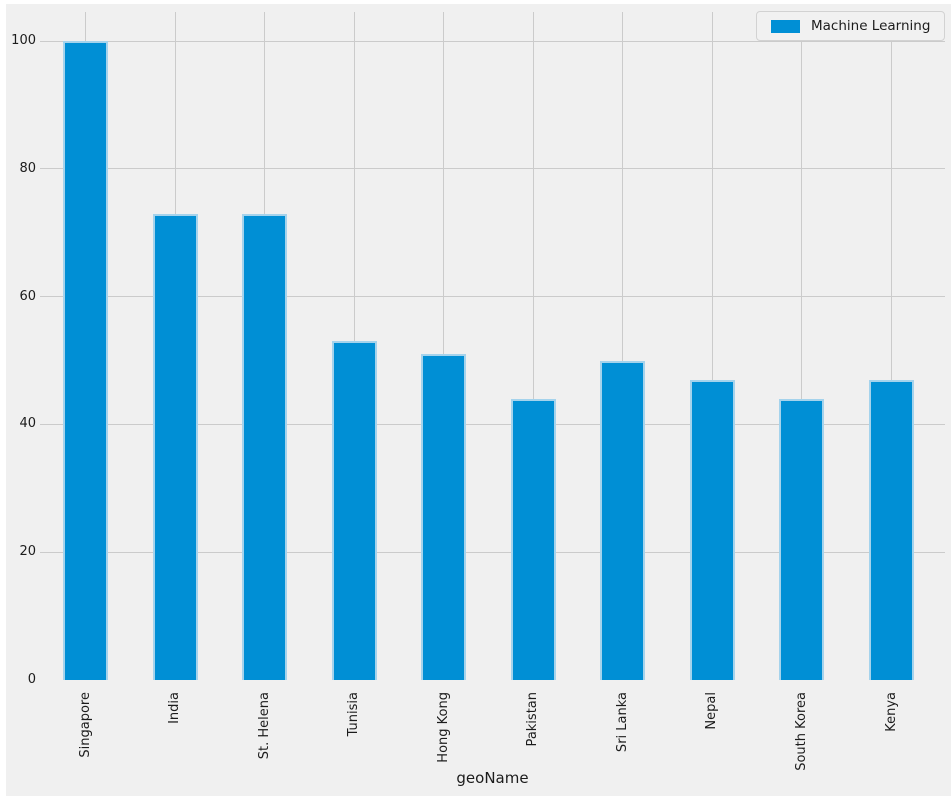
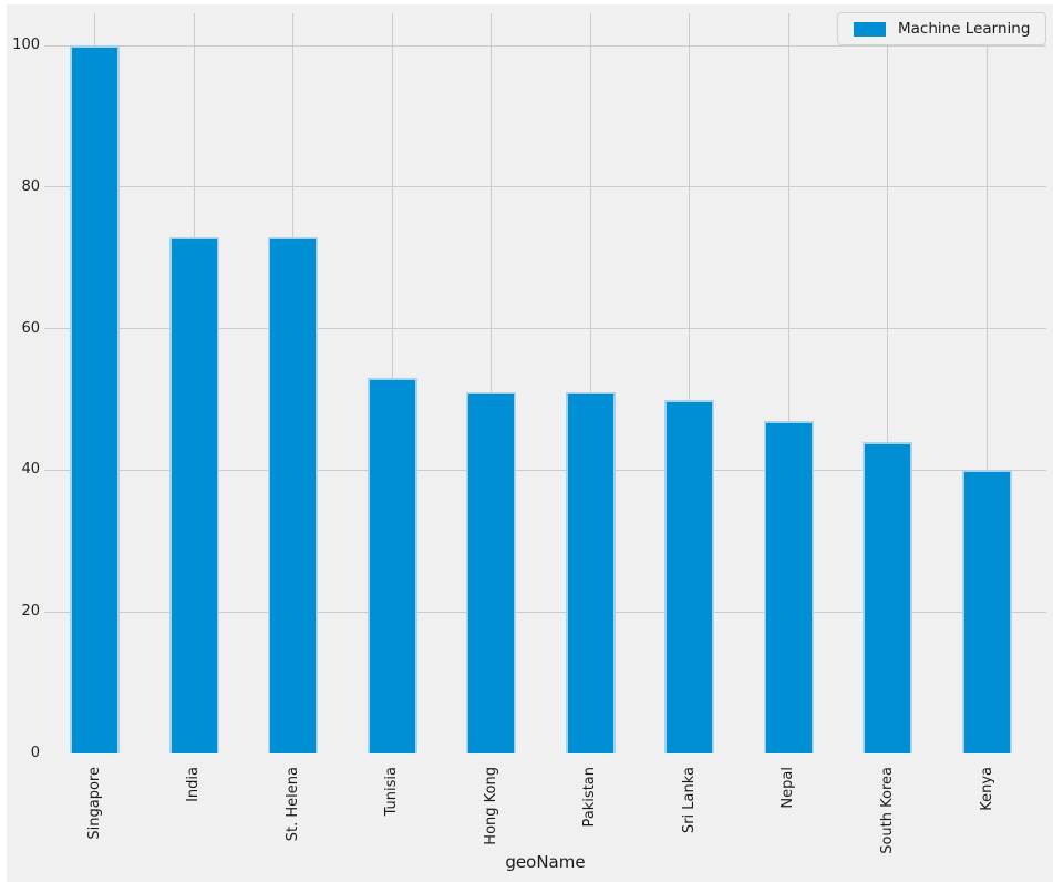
Pakistan: 44 -> 51
Kenya: 47 -> 40
